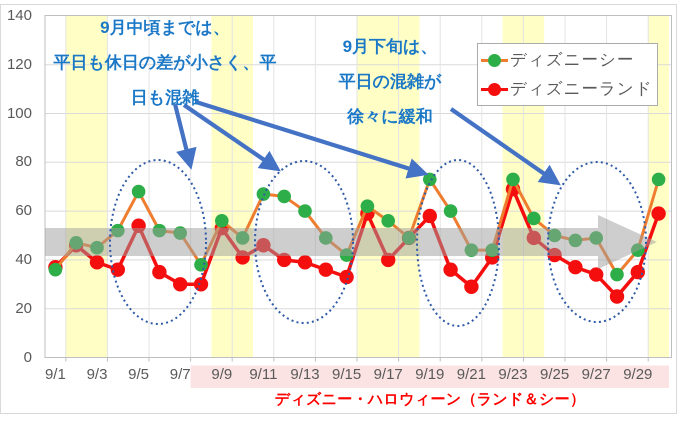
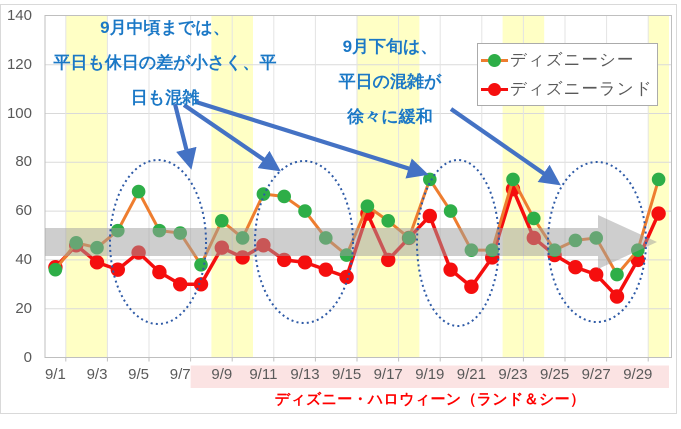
ディズニーランド/9/5: 54 -> 43
ディズニーランド/9/9: 53 -> 45
ディズニーシー/9/25: 50 -> 44
ディズニーランド/9/29: 35 -> 40
